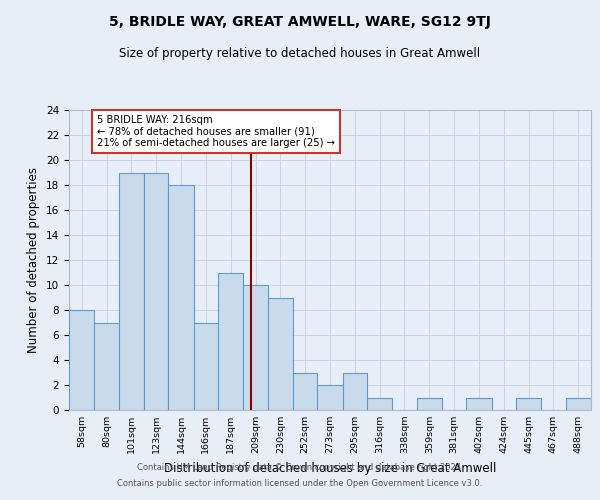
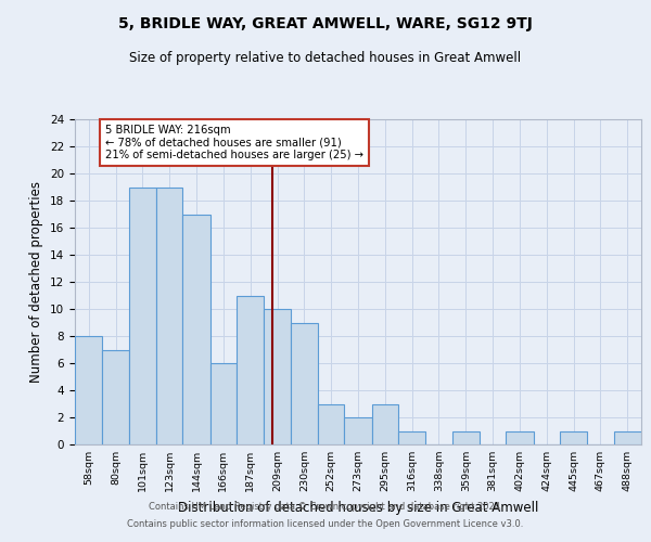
144sqm: 18 -> 17
166sqm: 7 -> 6
